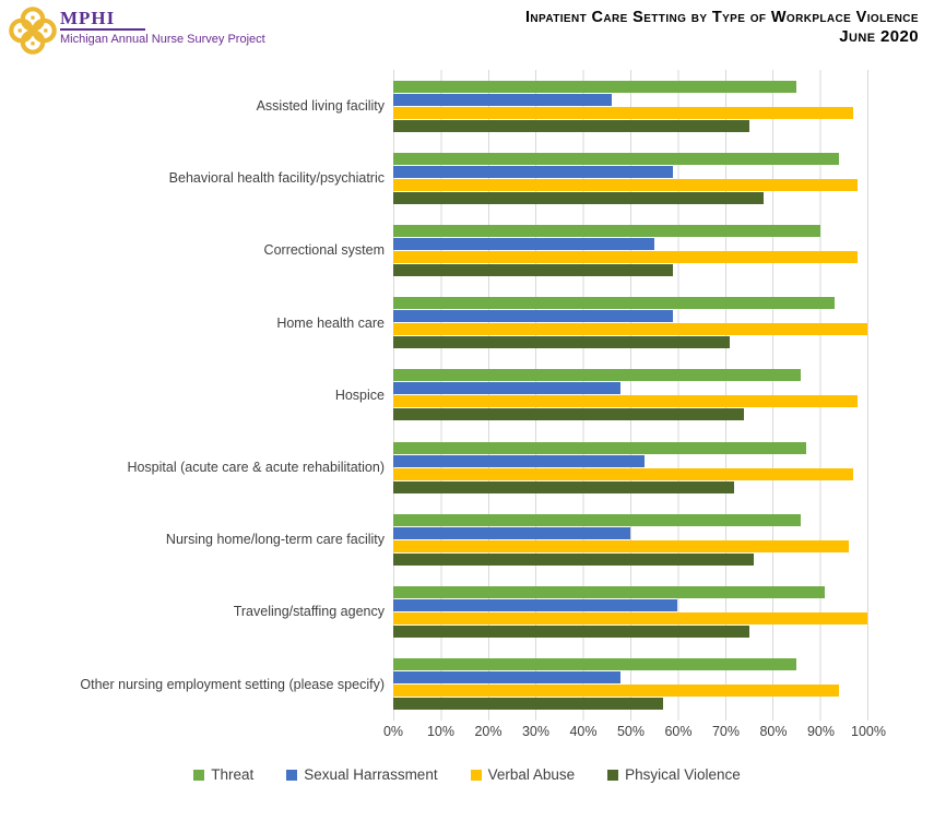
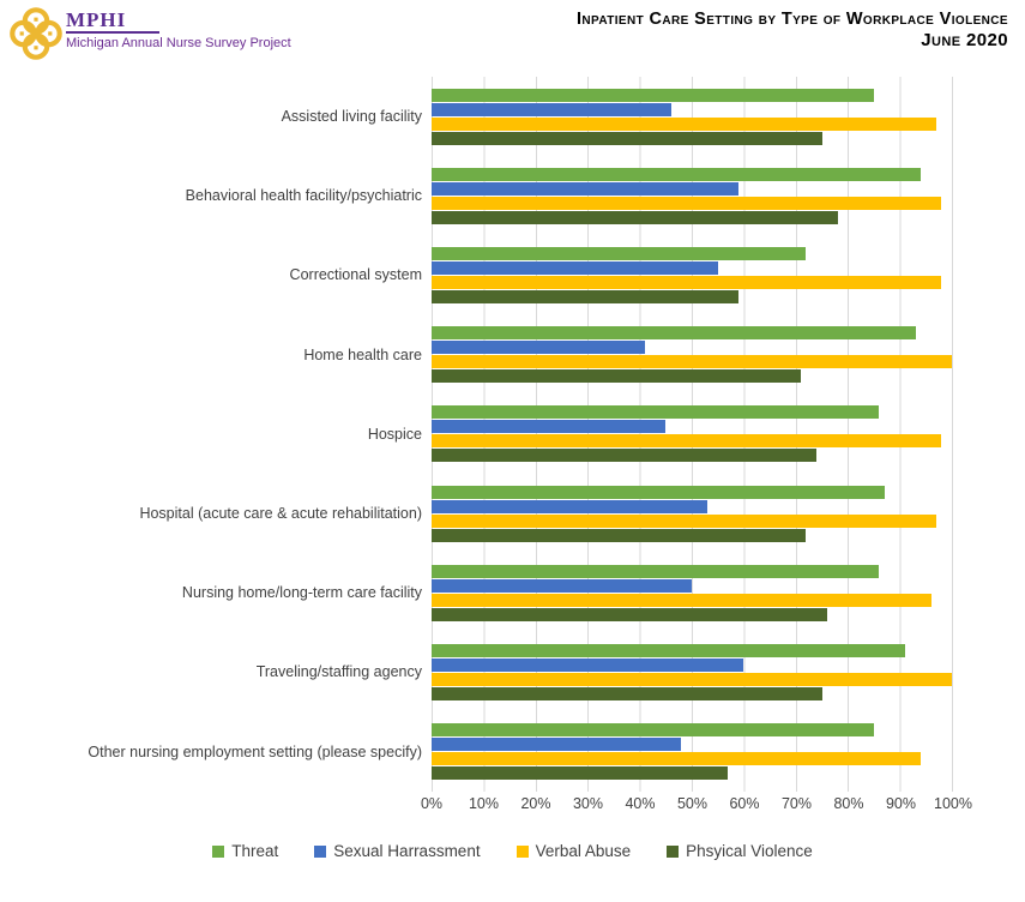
Threat/Correctional system: 90% -> 72%
Sexual Harrassment/Home health care: 59% -> 41%
Sexual Harrassment/Hospice: 48% -> 45%
